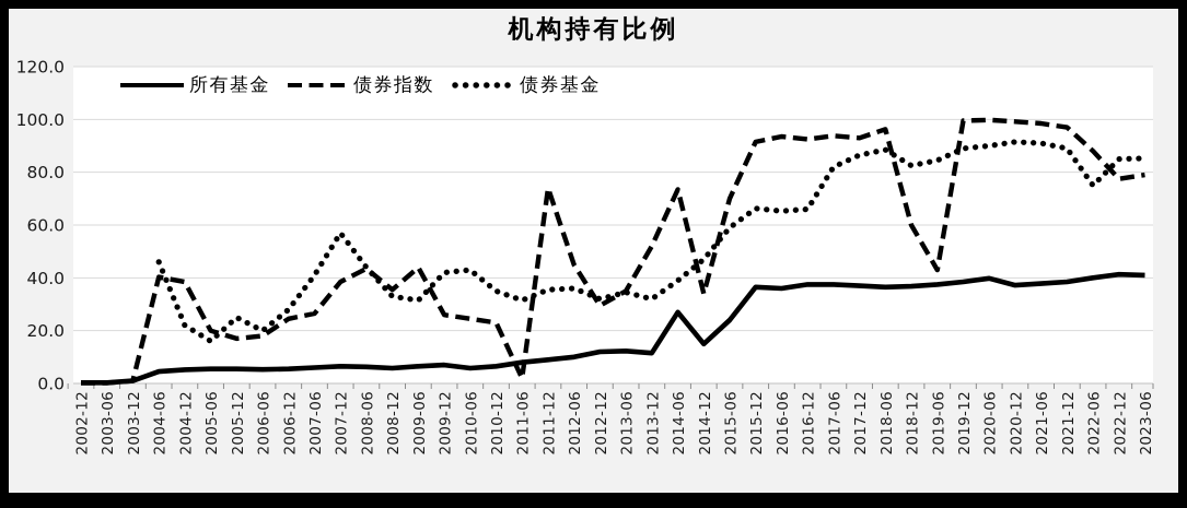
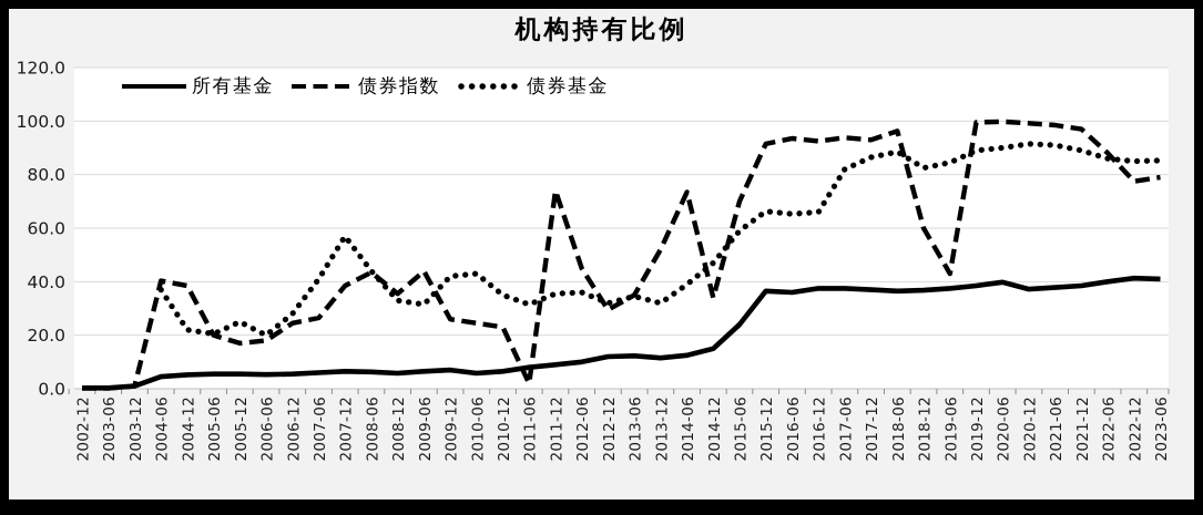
债券基金/2004-06: 46 -> 37
债券基金/2005-06: 16 -> 20
所有基金/2014-06: 27 -> 12
债券基金/2022-06: 75 -> 86
